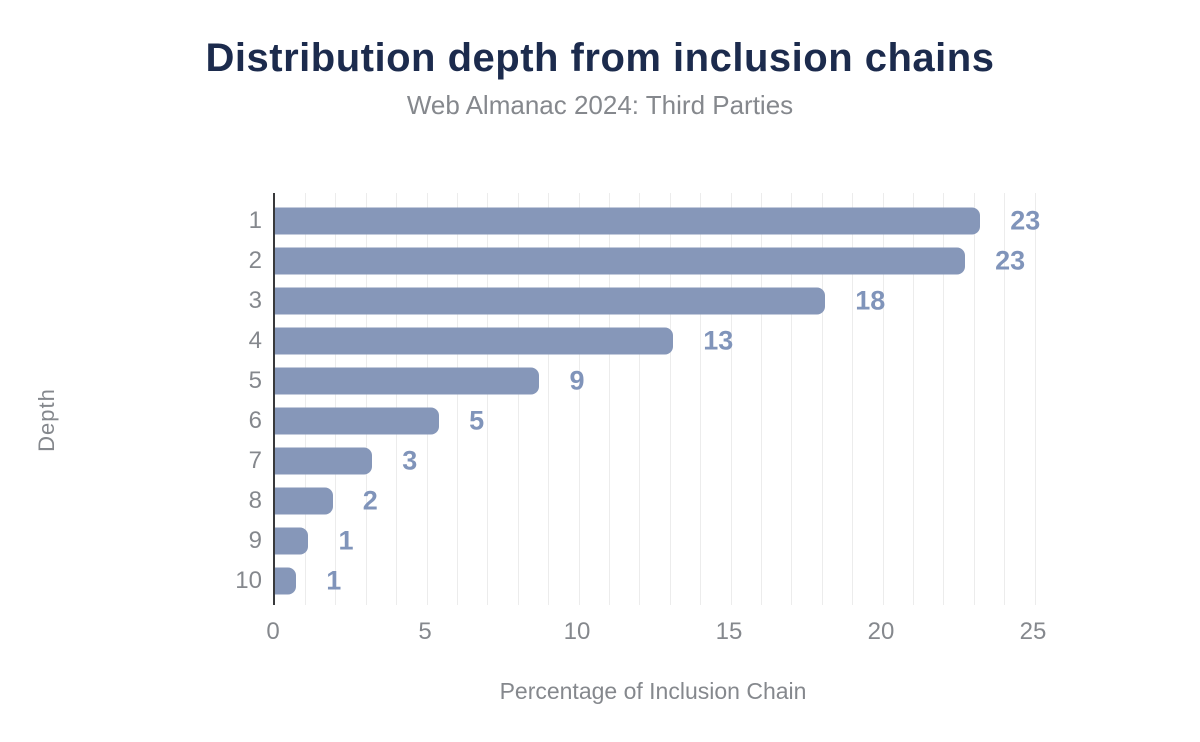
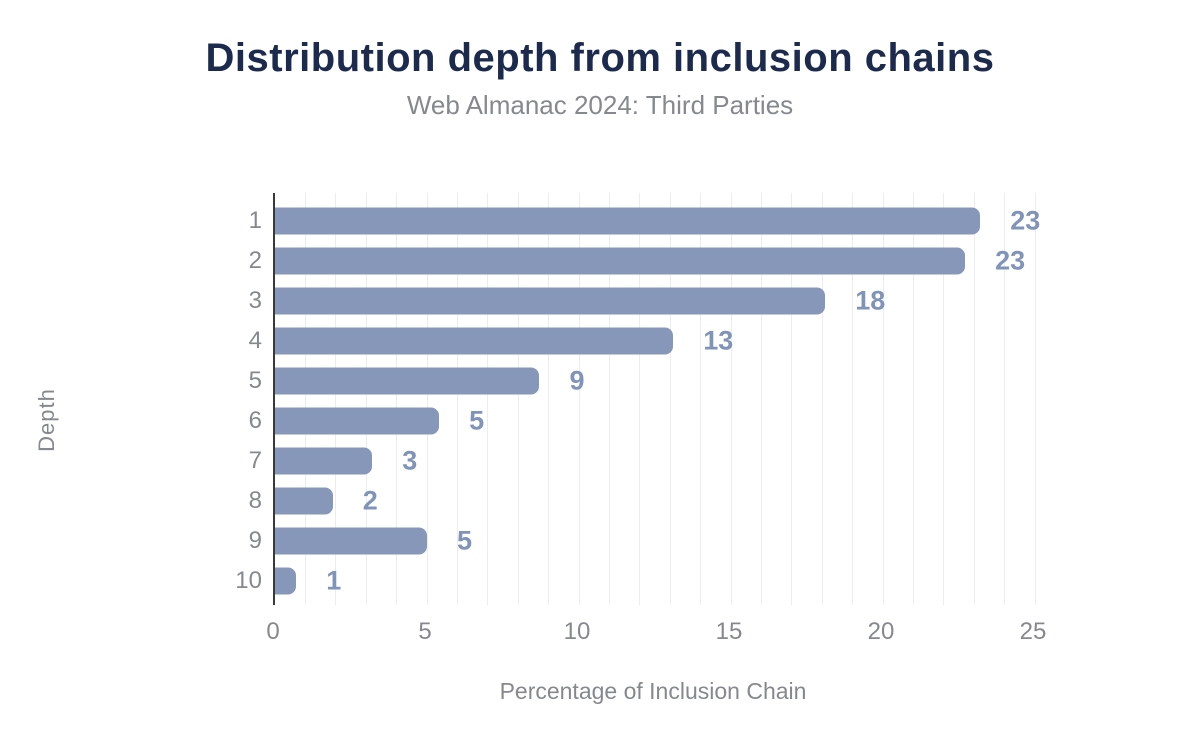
9: 1 -> 5
